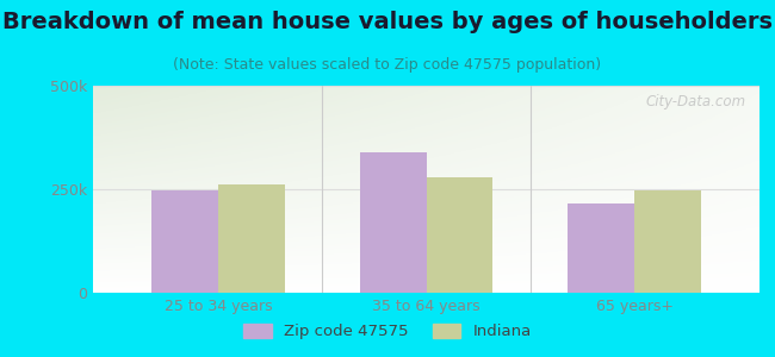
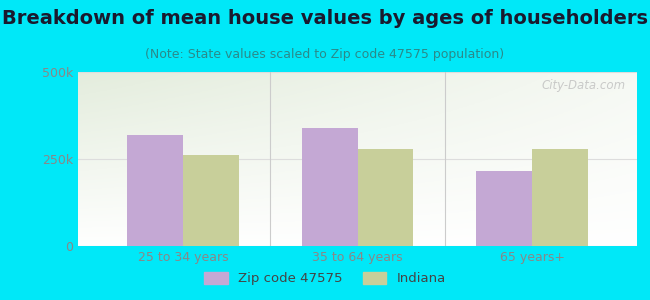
Zip code 47575/25 to 34 years: 248k -> 320k
Indiana/65 years+: 248k -> 280k
